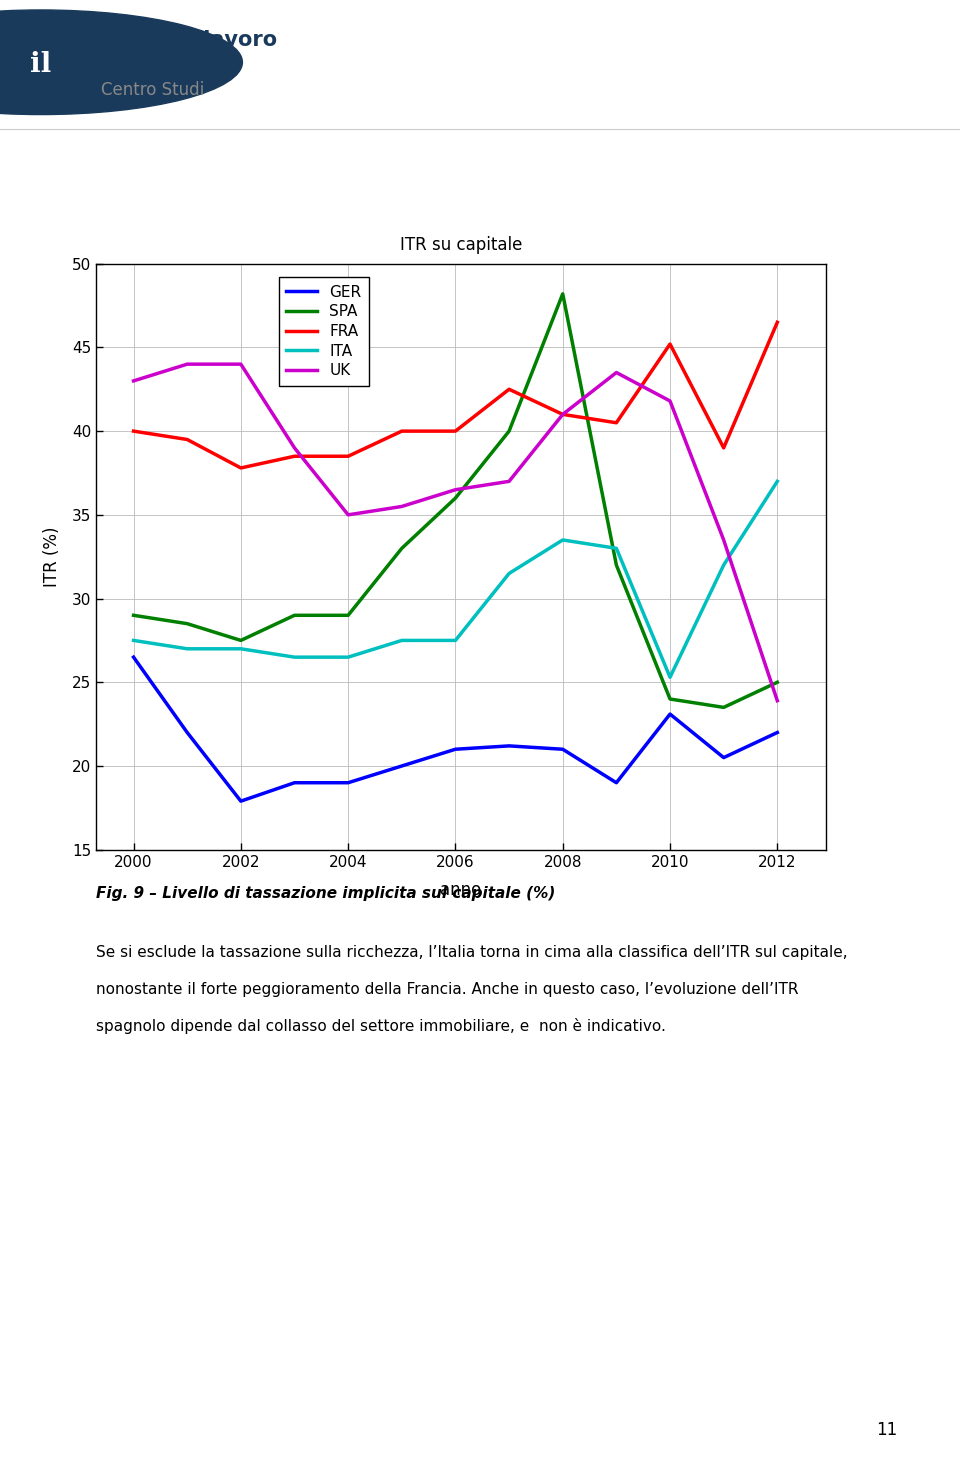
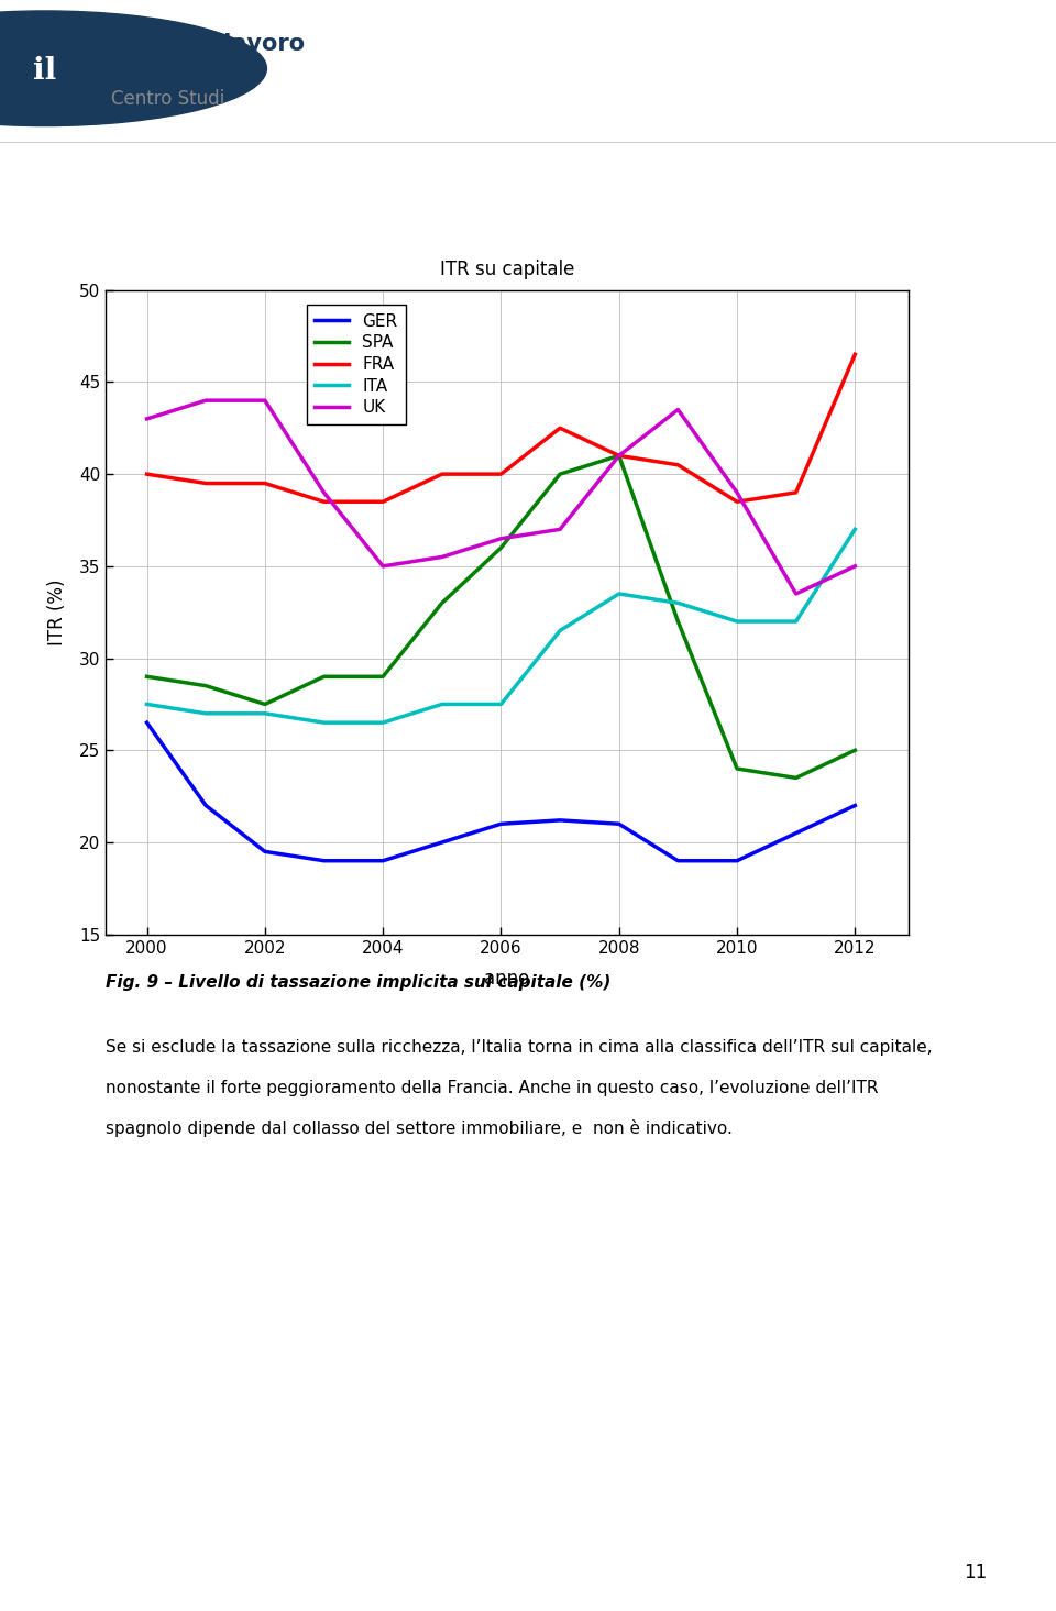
GER/2002: 17.9 -> 19.5
FRA/2002: 37.8 -> 39.5
SPA/2008: 48.2 -> 41.0
GER/2010: 23.1 -> 19.0
FRA/2010: 45.2 -> 38.5
ITA/2010: 25.3 -> 32.0
UK/2010: 41.8 -> 39.0
UK/2012: 23.9 -> 35.0
